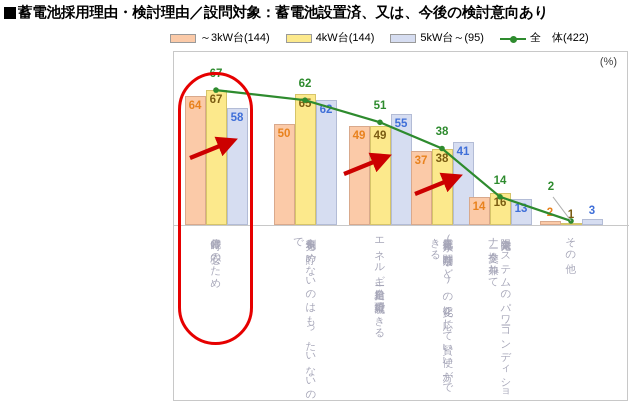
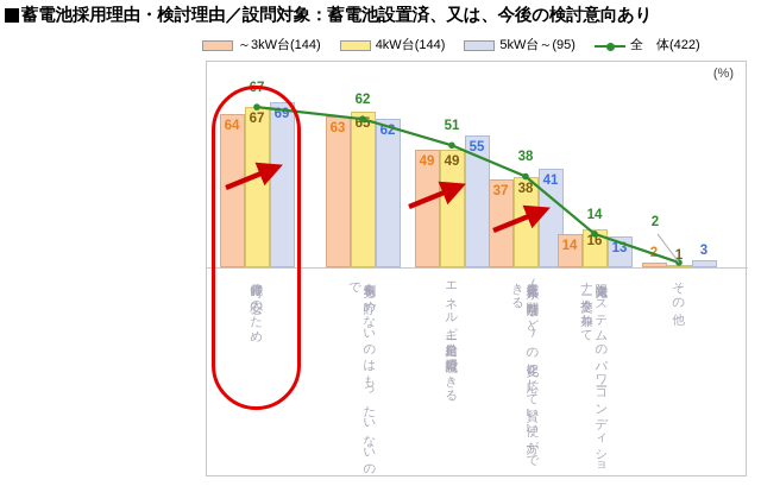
5kW台～(95)/停電時の安心のため: 58 -> 69
～3kW台(144)/余剰電力を貯めないのはもったいないので: 50 -> 63
